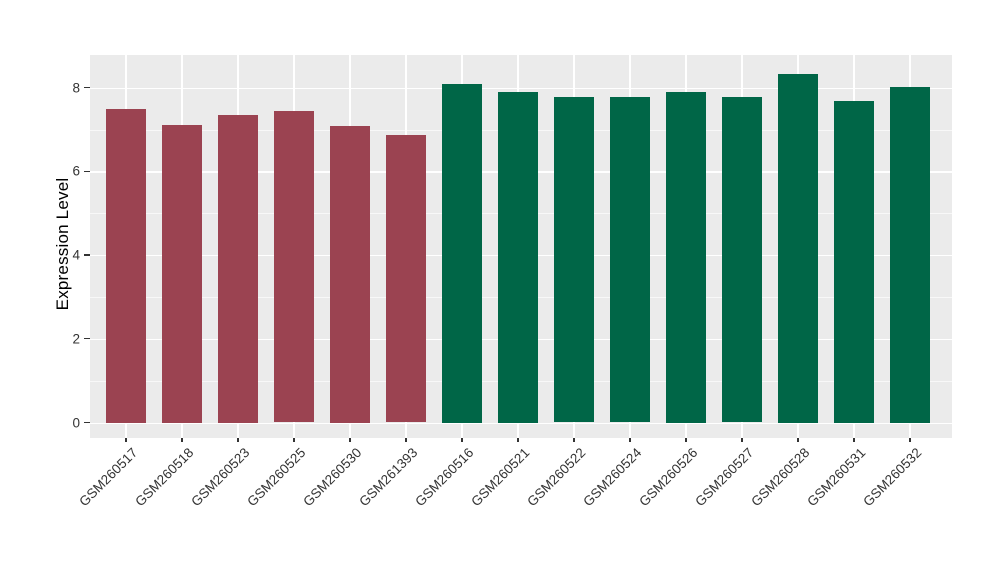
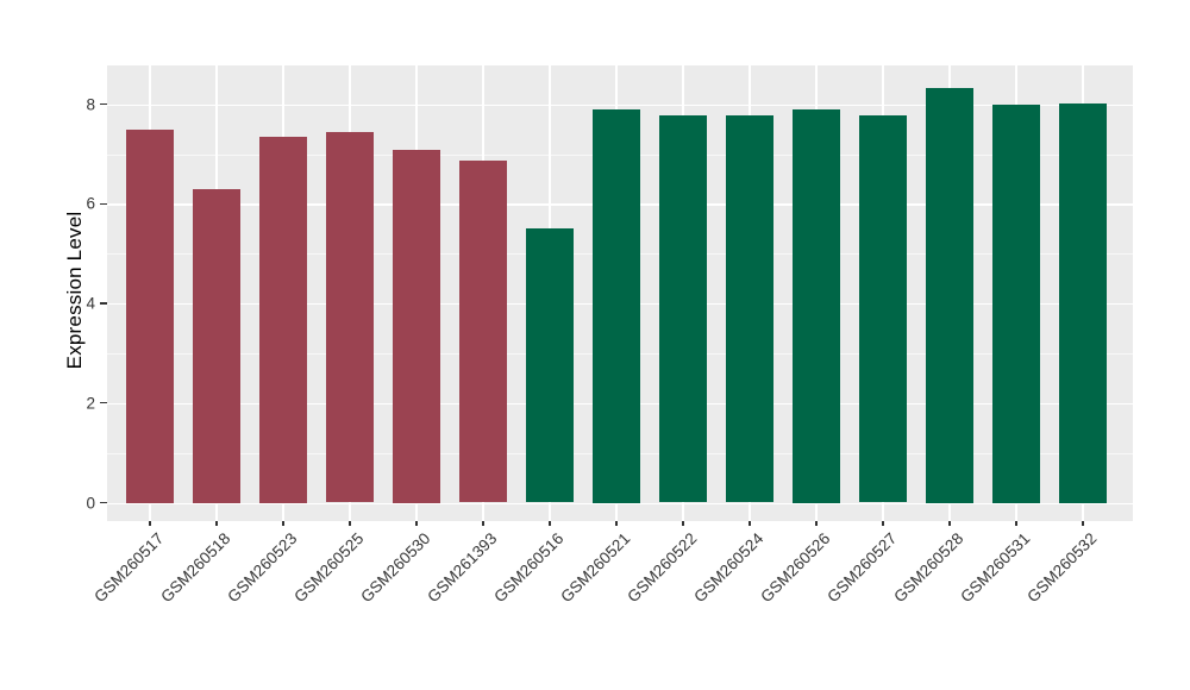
GSM260518: 7.1 -> 6.3
GSM260516: 8.1 -> 5.5
GSM260531: 7.7 -> 8.0
